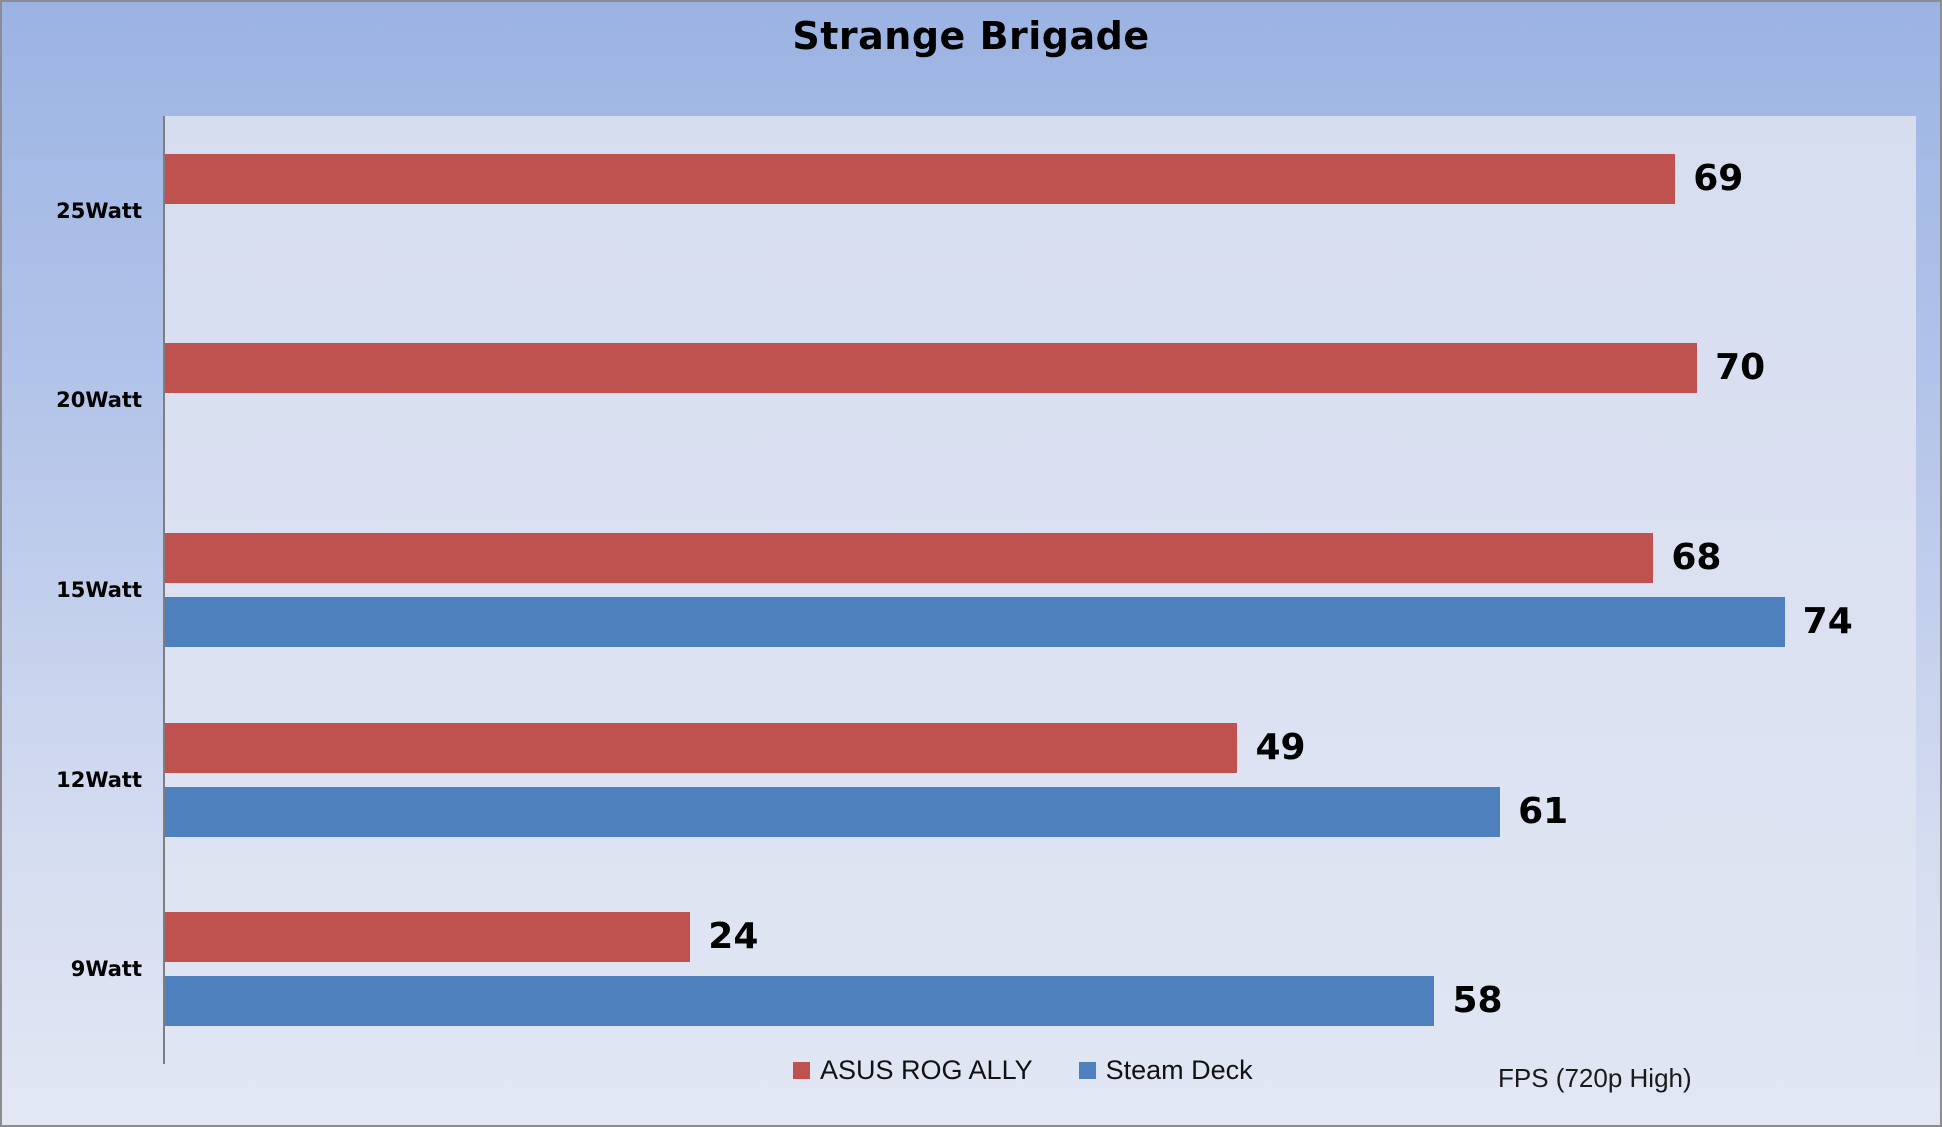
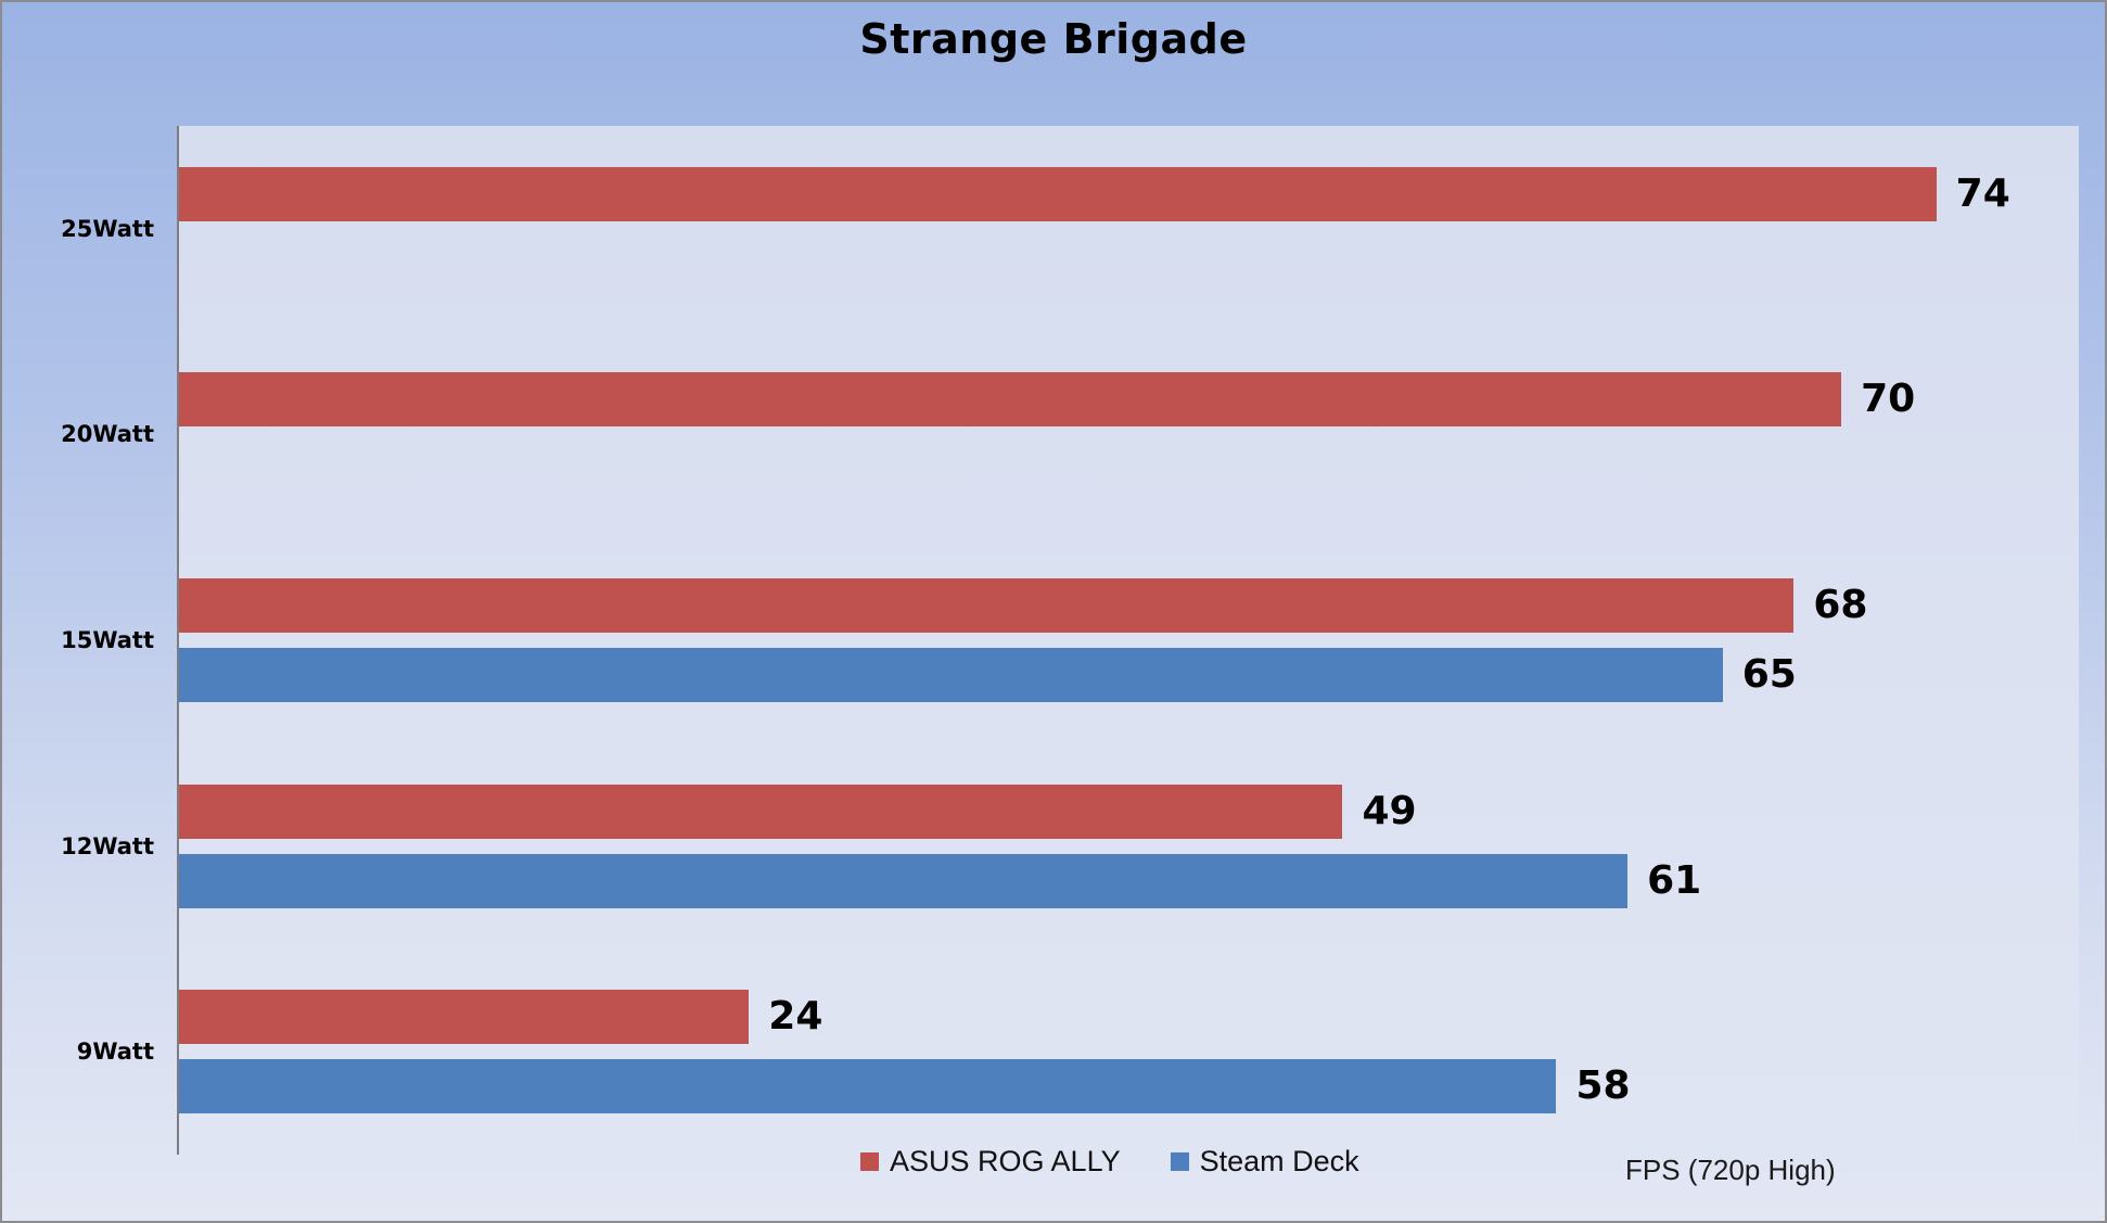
ASUS ROG ALLY/25Watt: 69 -> 74
Steam Deck/15Watt: 74 -> 65
